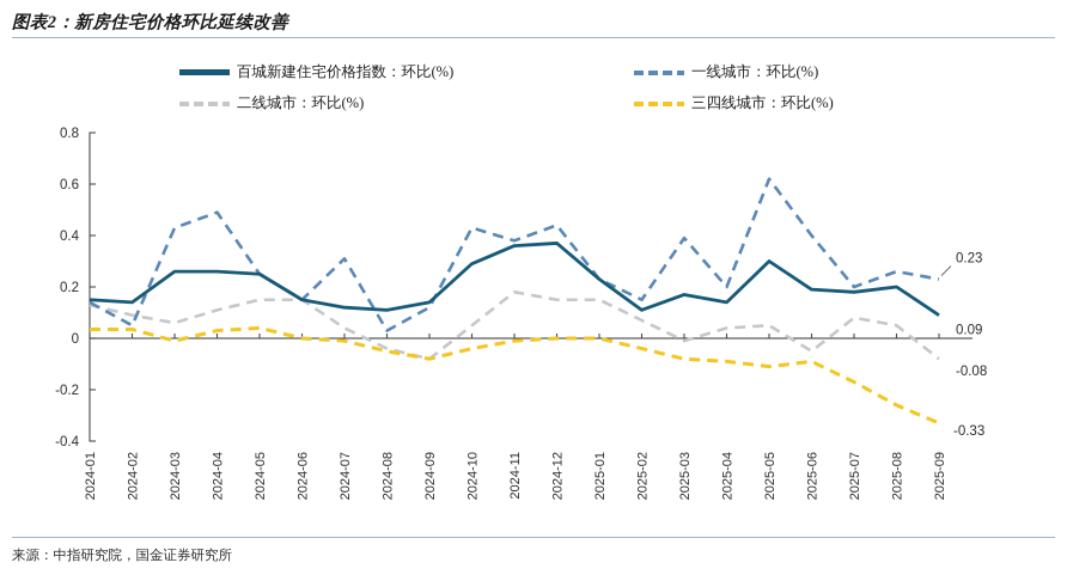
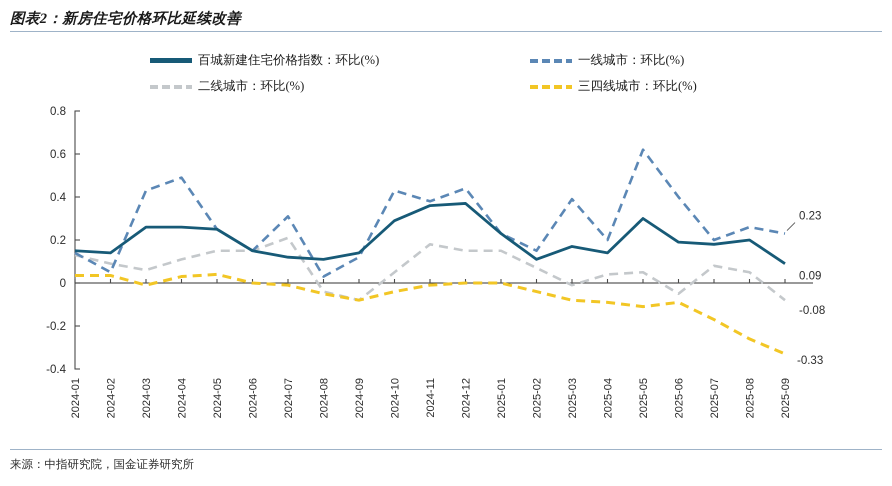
二线城市：环比(%)/2024-07: 0.04 -> 0.21
